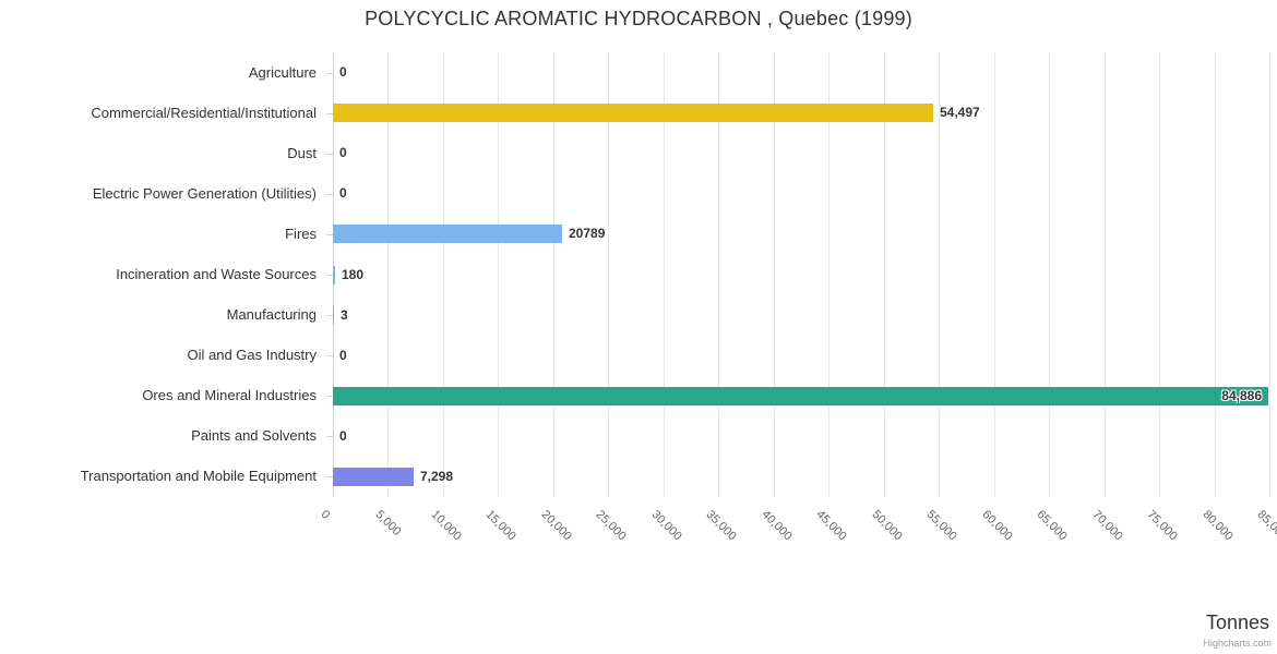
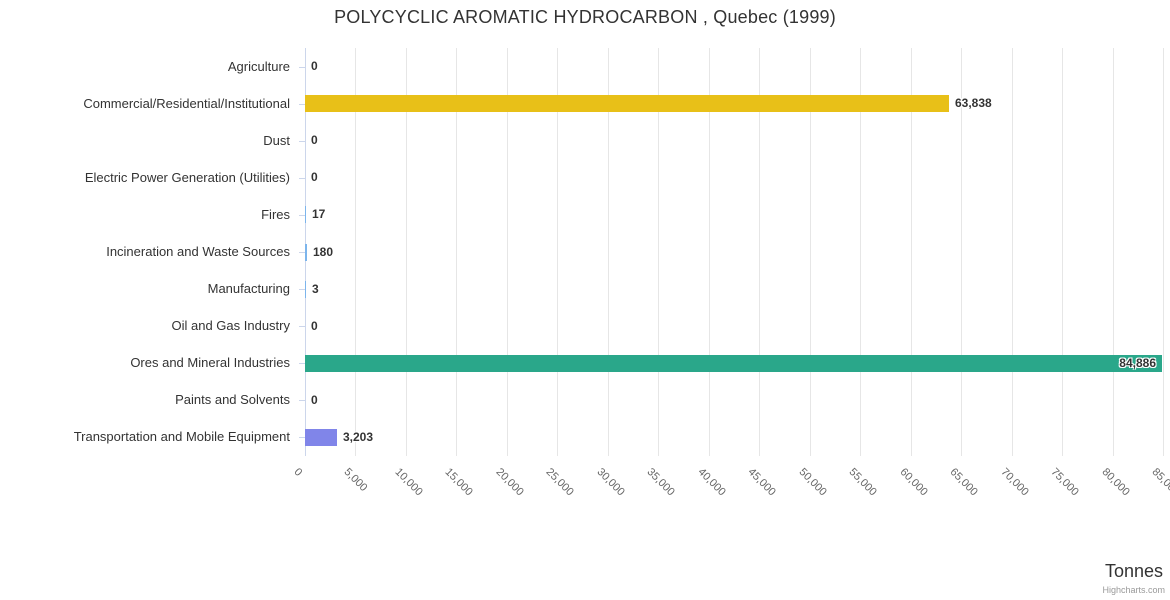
Commercial/Residential/Institutional: 54,497 -> 63,838
Fires: 20789 -> 17
Transportation and Mobile Equipment: 7,298 -> 3,203
